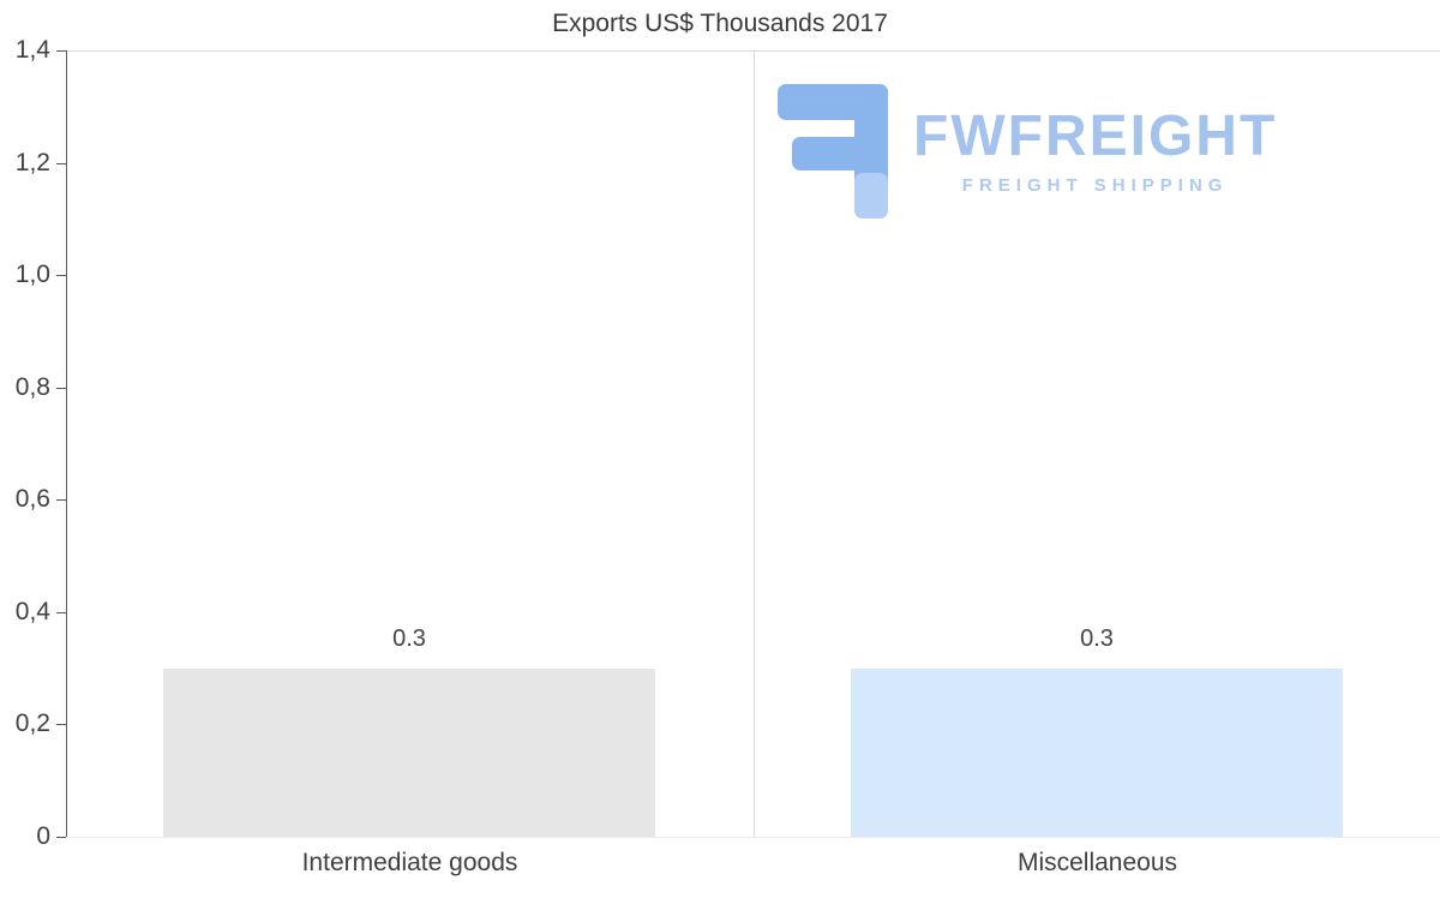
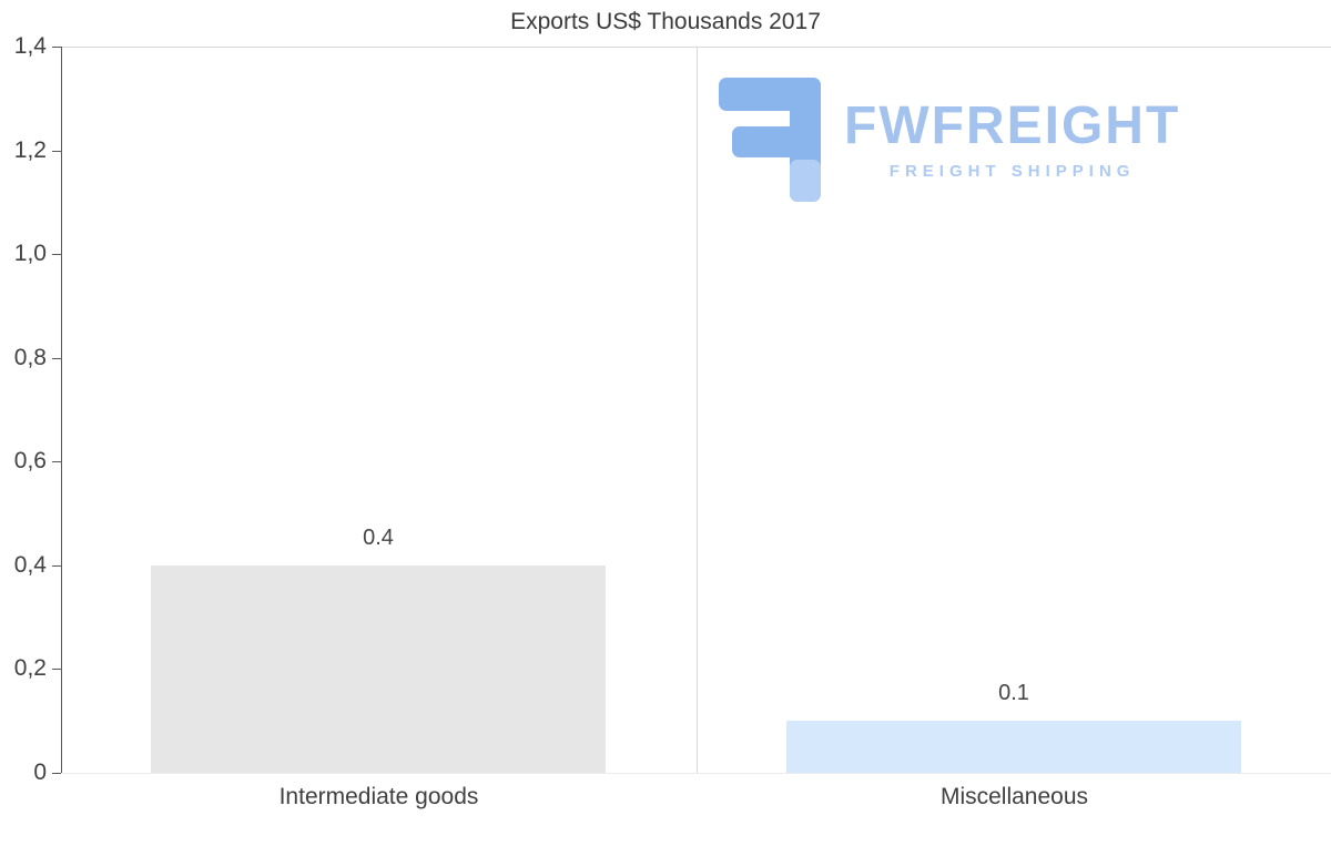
Intermediate goods: 0.3 -> 0.4
Miscellaneous: 0.3 -> 0.1
